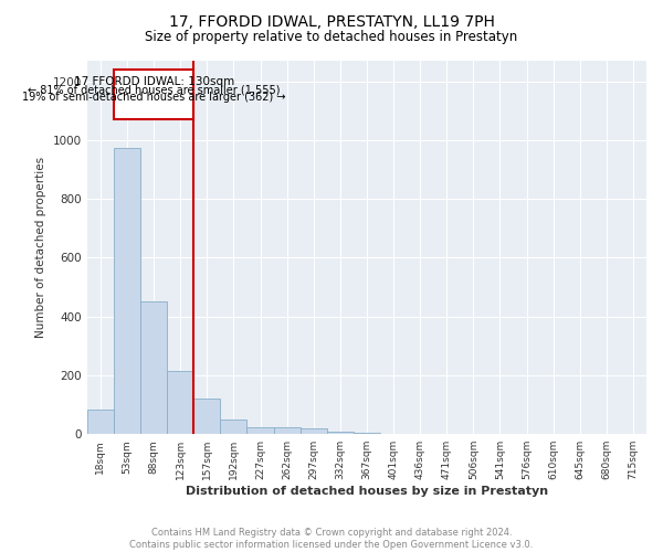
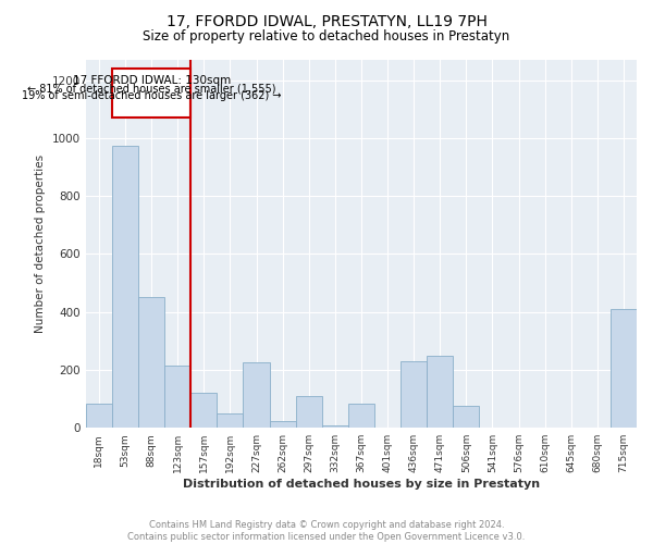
227sqm: 25 -> 225
297sqm: 18 -> 110
367sqm: 3 -> 85
436sqm: 2 -> 230
471sqm: 1 -> 250
506sqm: 1 -> 75
715sqm: 1 -> 410
